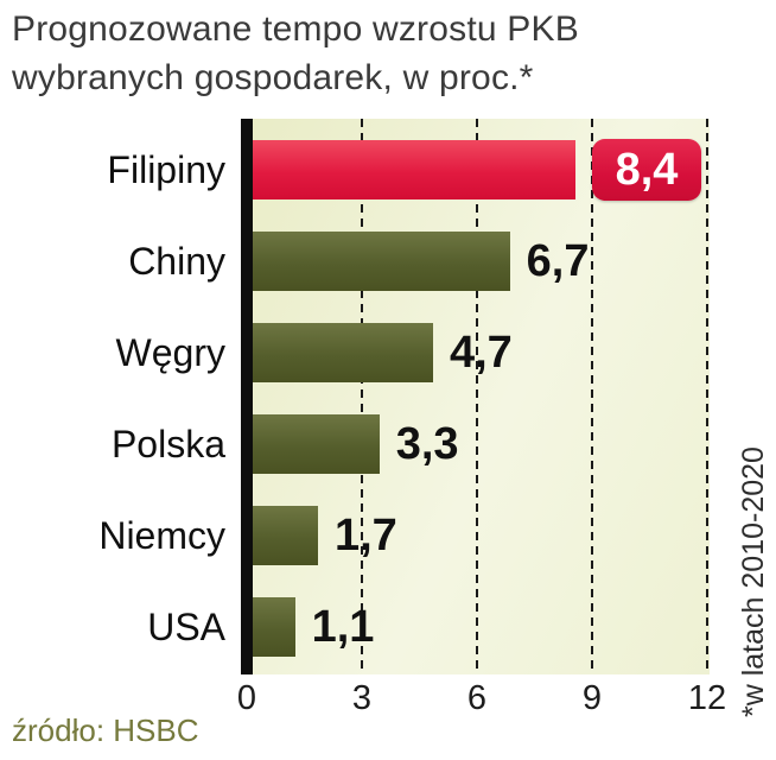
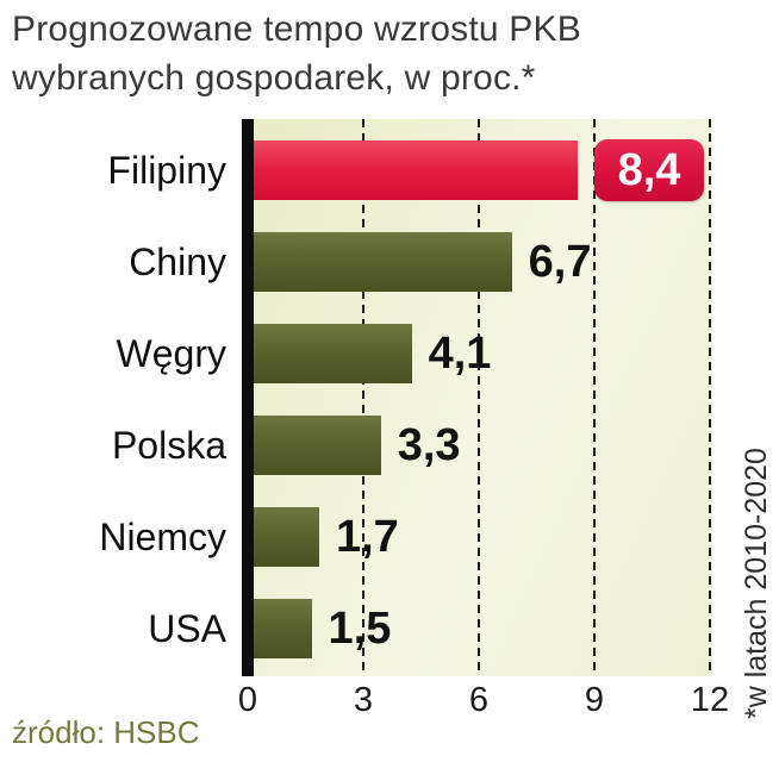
Węgry: 4,7 -> 4,1
USA: 1,1 -> 1,5
